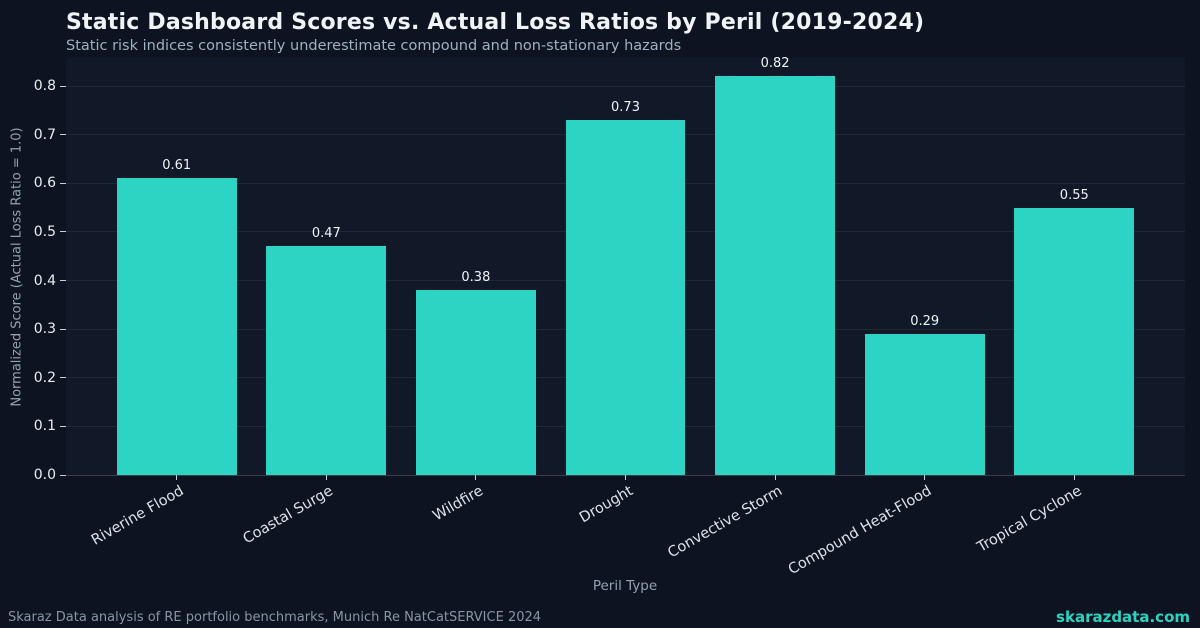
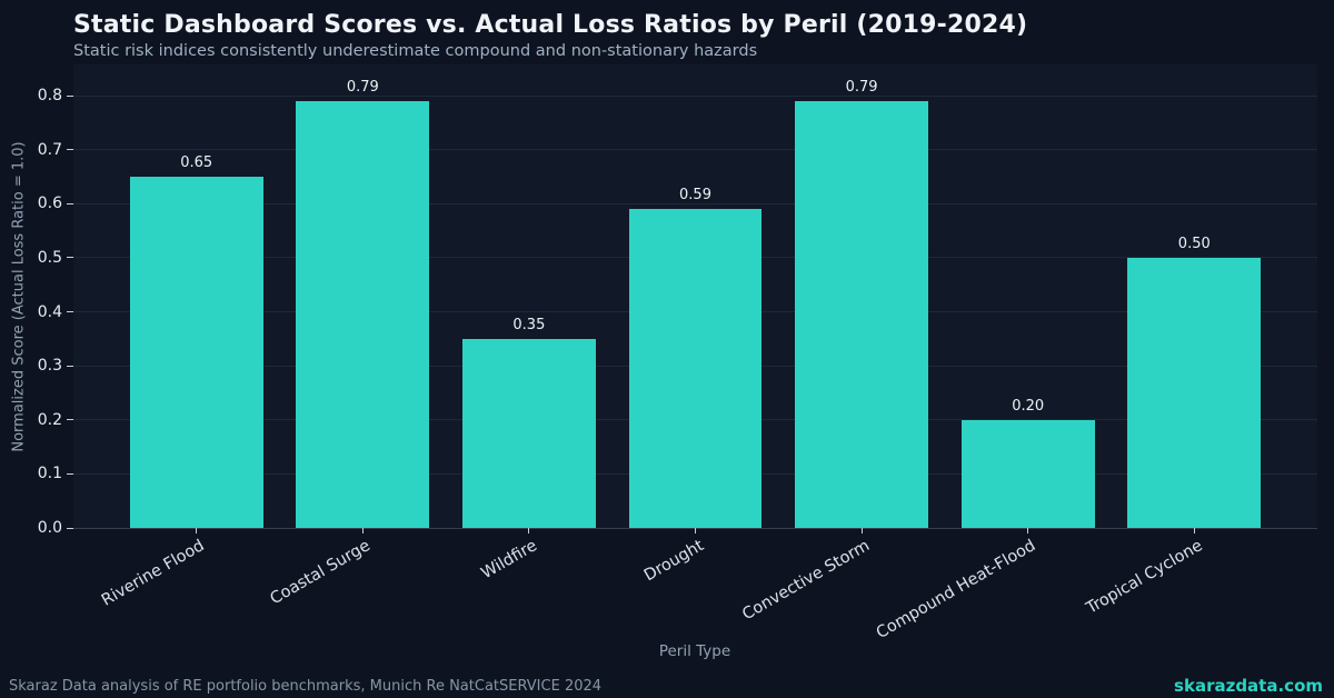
Riverine Flood: 0.61 -> 0.65
Coastal Surge: 0.47 -> 0.79
Wildfire: 0.38 -> 0.35
Drought: 0.73 -> 0.59
Convective Storm: 0.82 -> 0.79
Compound Heat-Flood: 0.29 -> 0.20
Tropical Cyclone: 0.55 -> 0.50
